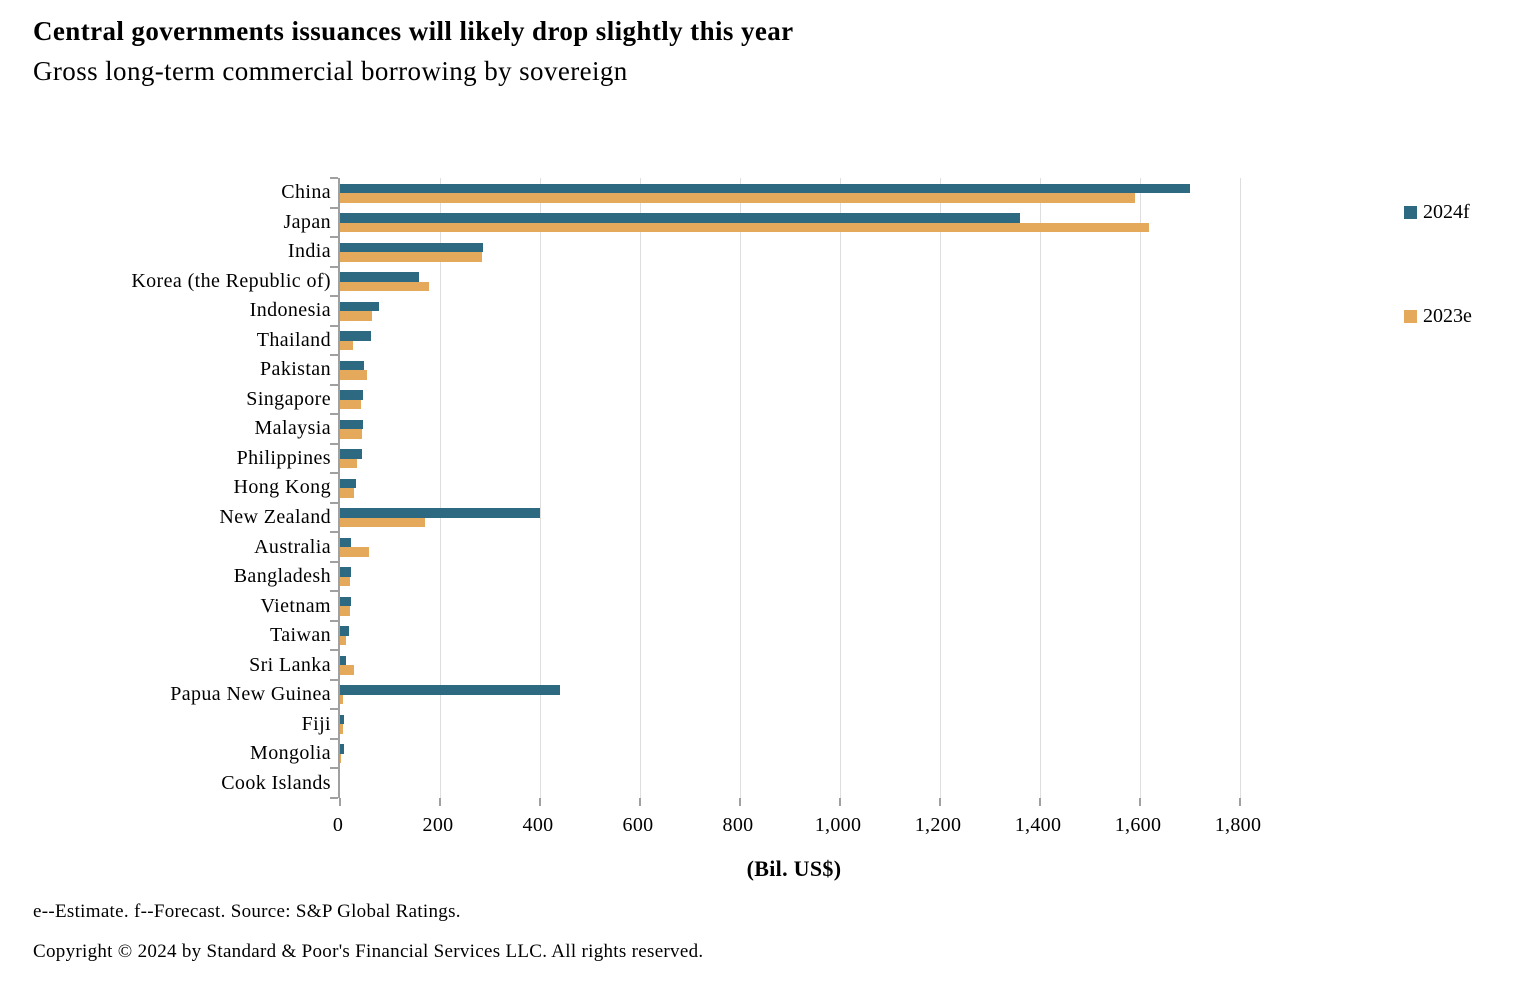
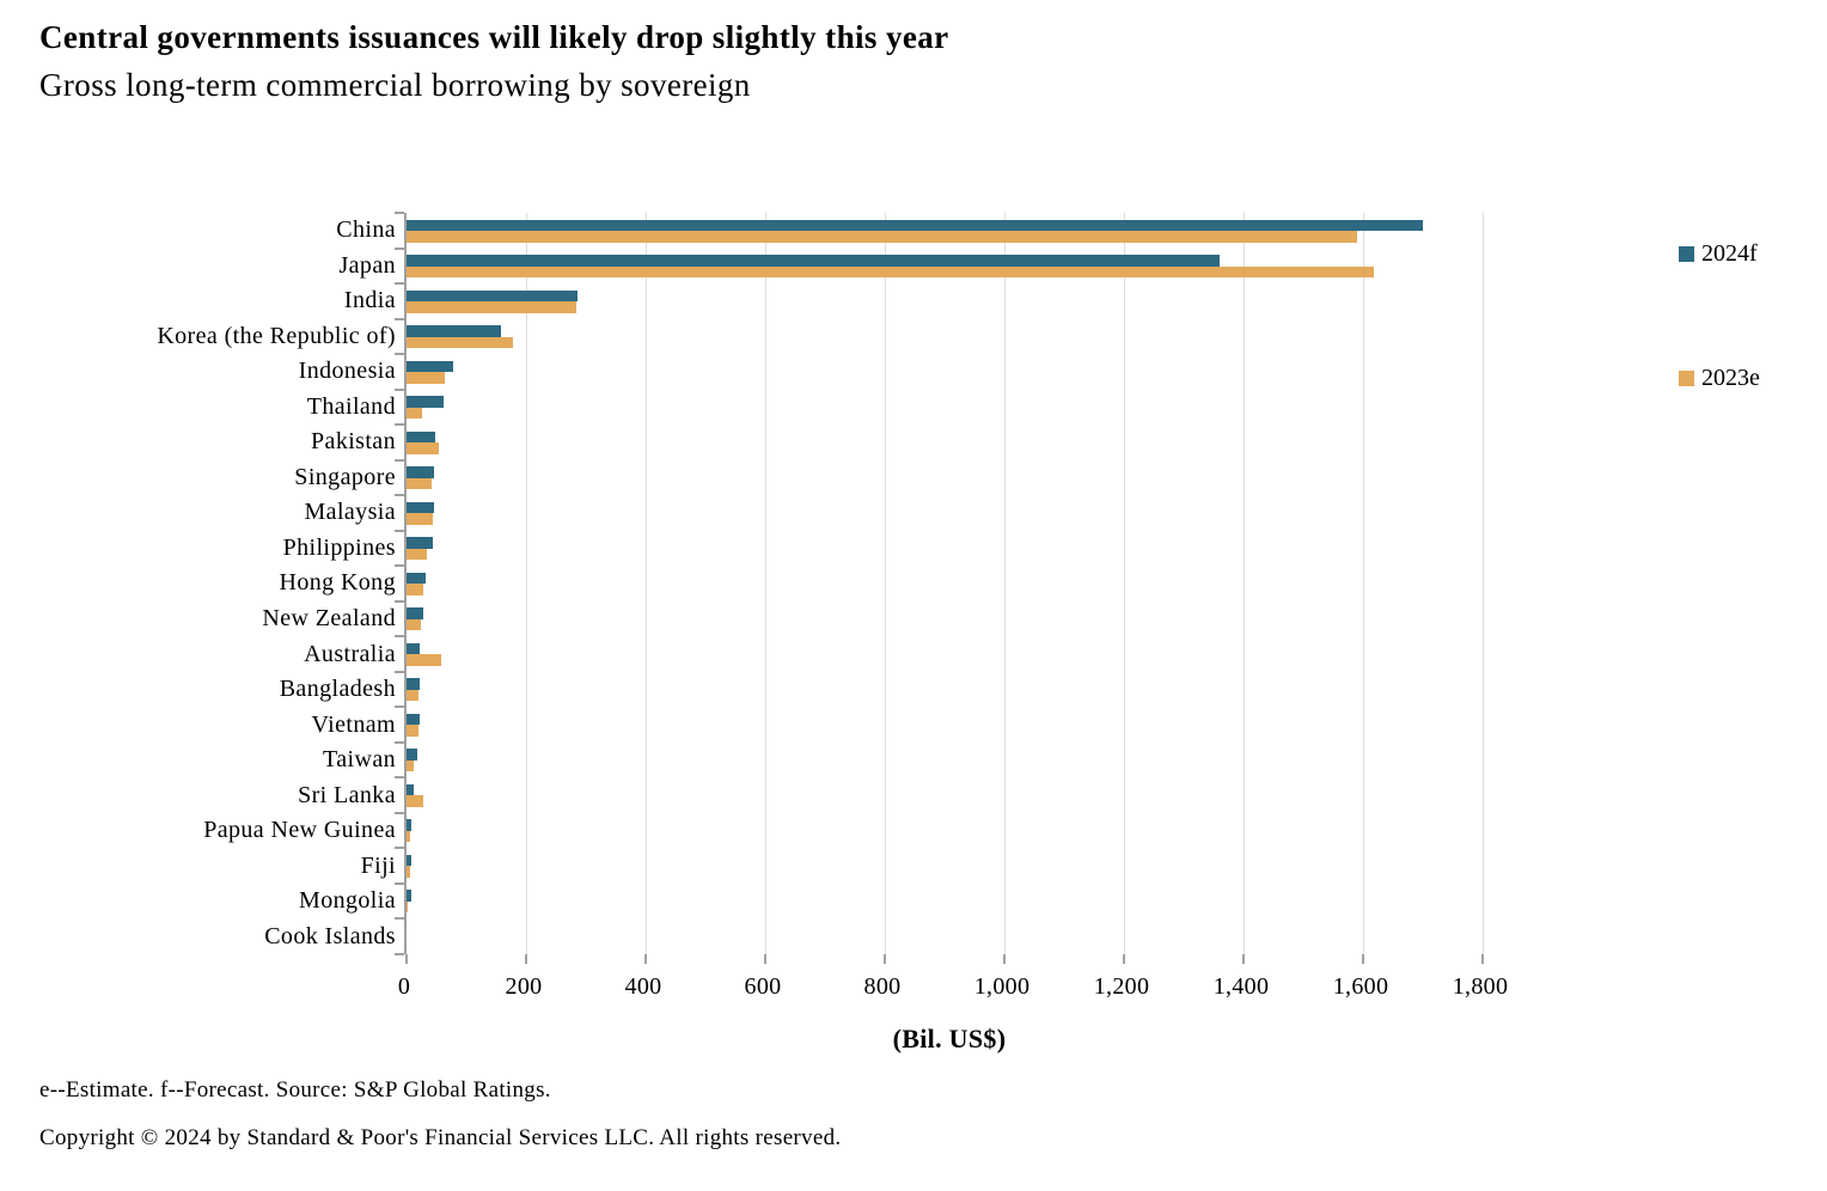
2024f/New Zealand: 400 -> 30
2023e/New Zealand: 170 -> 20
2024f/Papua New Guinea: 440 -> 10
